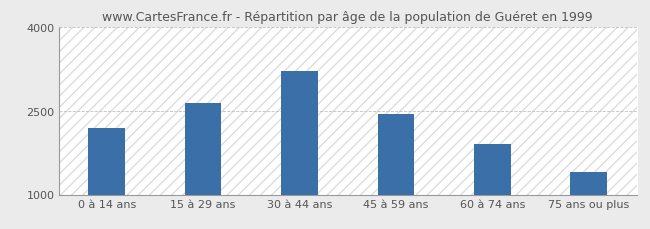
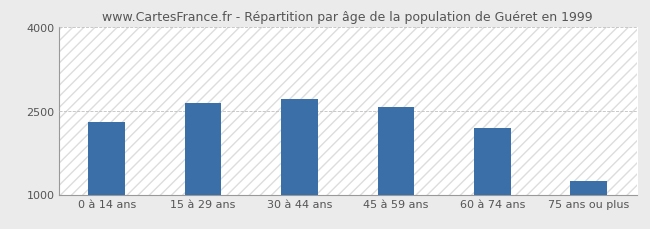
0 à 14 ans: 2180 -> 2290
30 à 44 ans: 3200 -> 2700
45 à 59 ans: 2440 -> 2570
60 à 74 ans: 1900 -> 2180
75 ans ou plus: 1400 -> 1250
